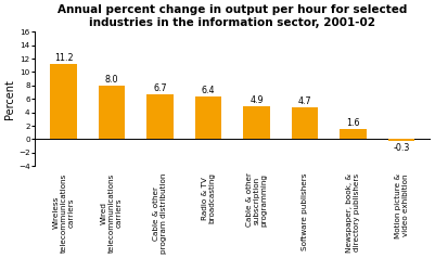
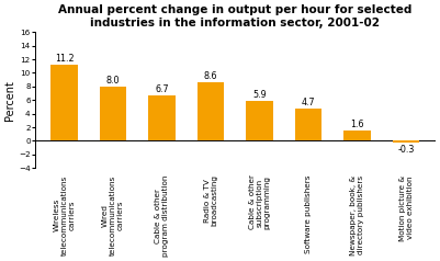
Radio & TV broadcasting: 6.4 -> 8.6
Cable & other subscription programming: 4.9 -> 5.9
